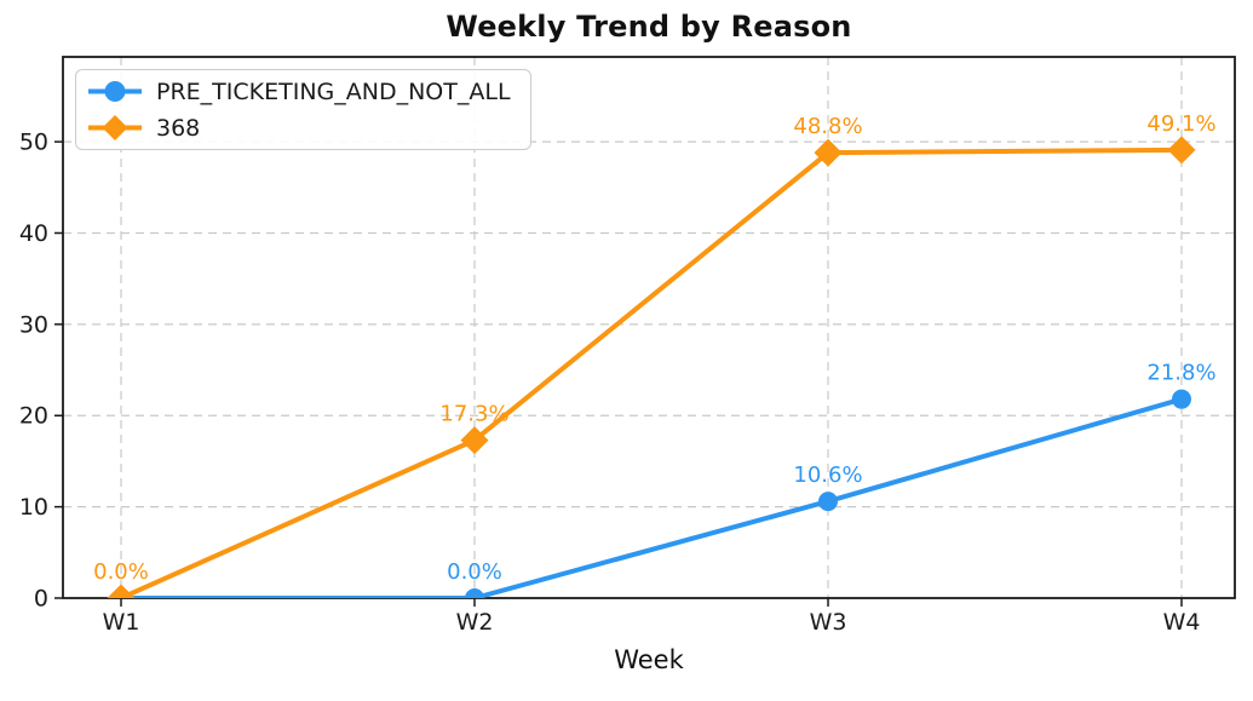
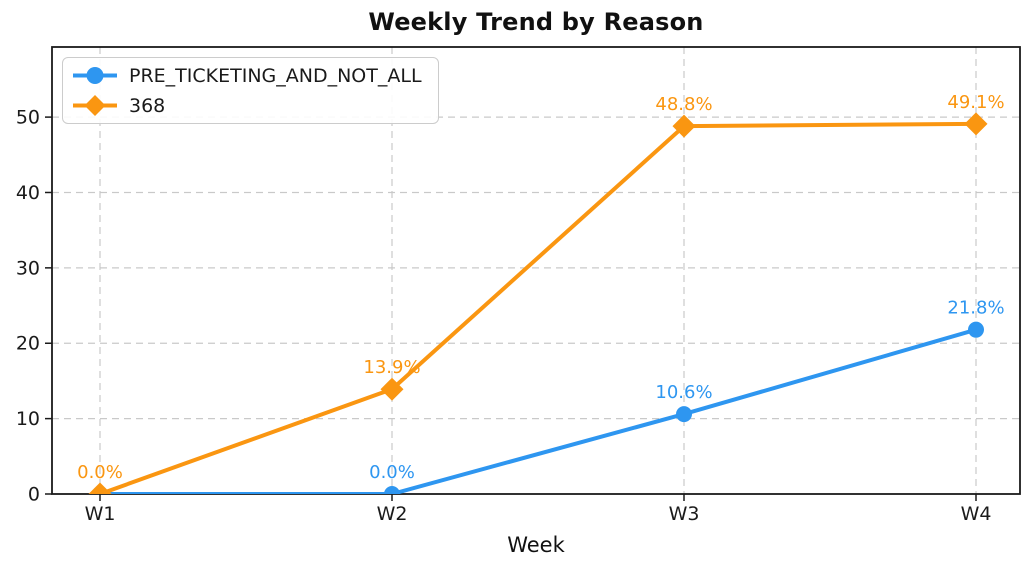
368/W2: 17.3% -> 13.9%
